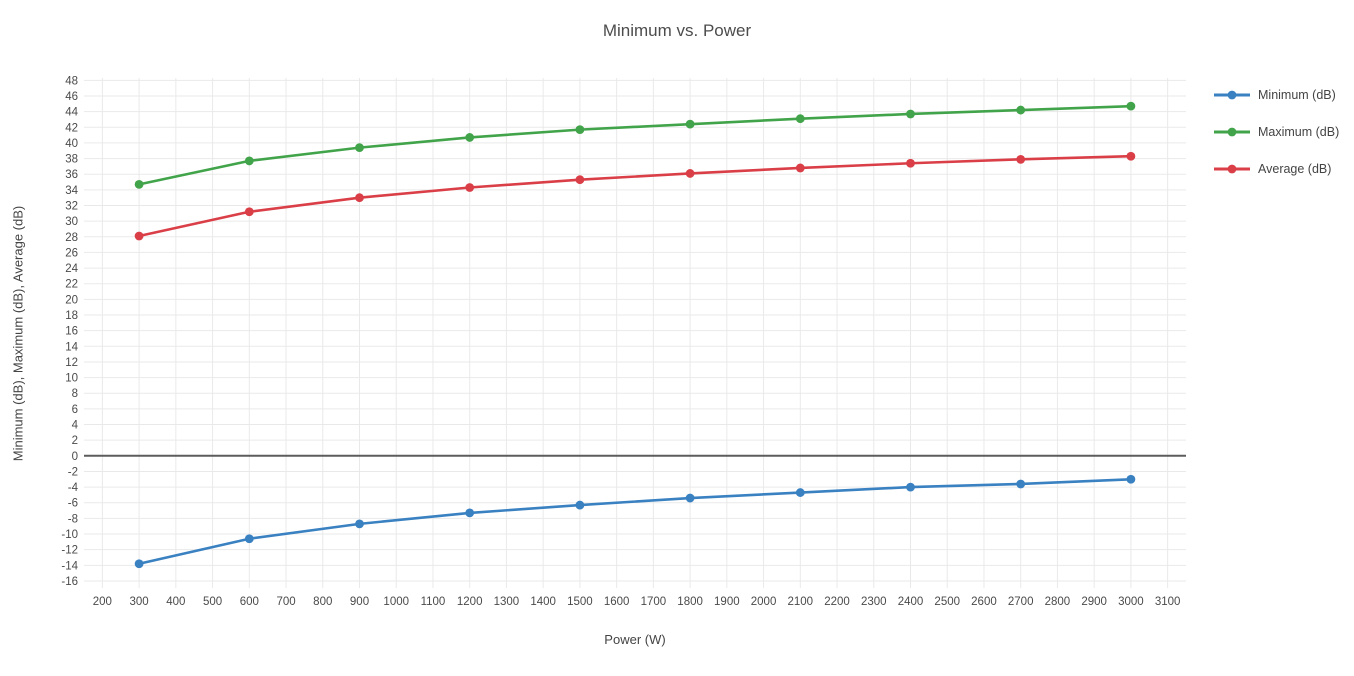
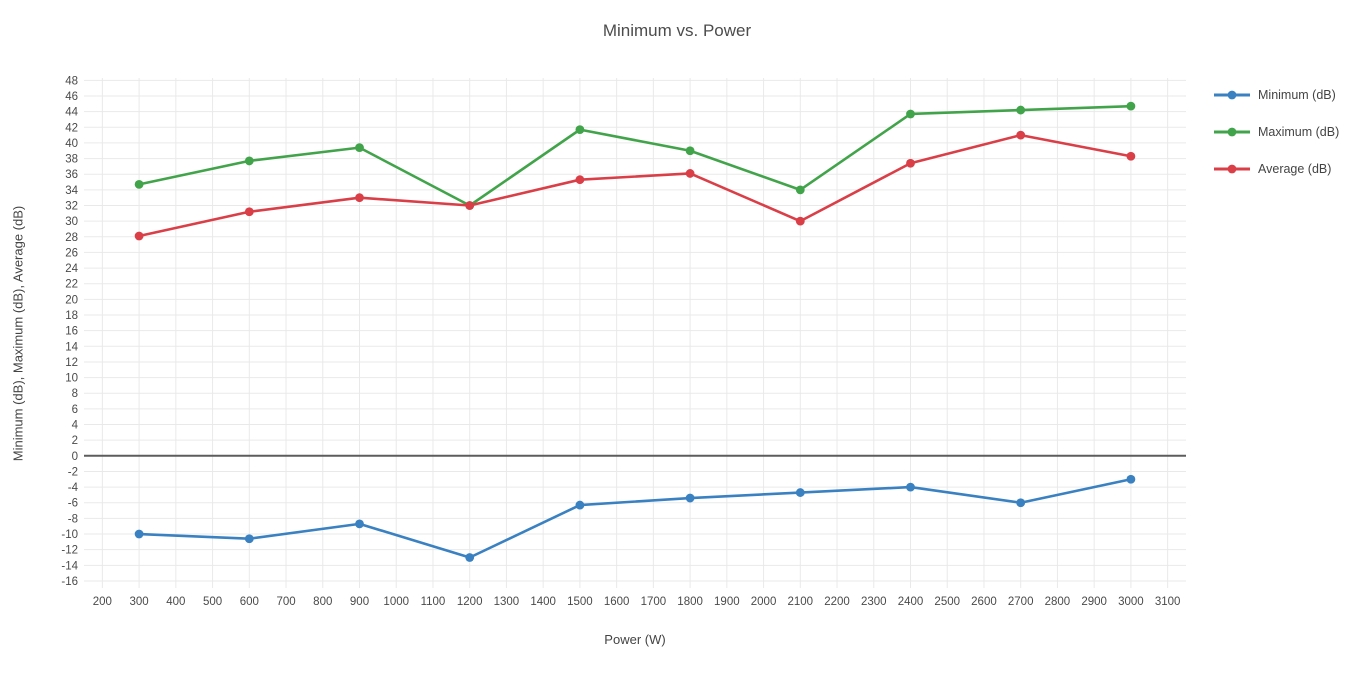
Minimum (dB)/300: -14 -> -10
Minimum (dB)/1200: -7 -> -13
Maximum (dB)/1200: 41 -> 32
Average (dB)/1200: 34 -> 32
Maximum (dB)/1800: 42 -> 39
Maximum (dB)/2100: 43 -> 34
Average (dB)/2100: 37 -> 30
Minimum (dB)/2700: -4 -> -6
Average (dB)/2700: 38 -> 41
